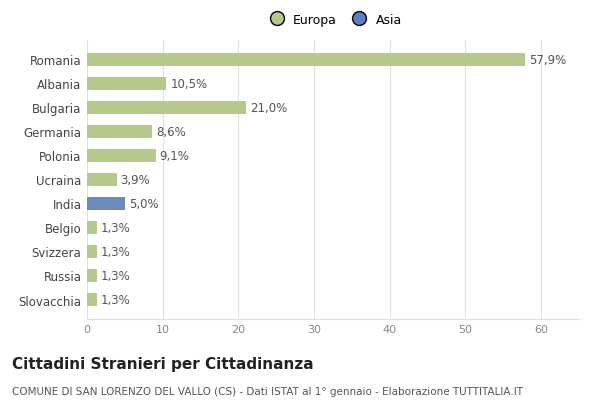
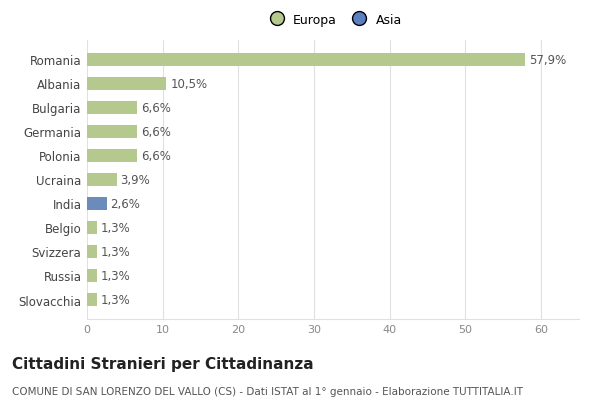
Bulgaria: 21,0% -> 6,6%
Germania: 8,6% -> 6,6%
Polonia: 9,1% -> 6,6%
India: 5,0% -> 2,6%
